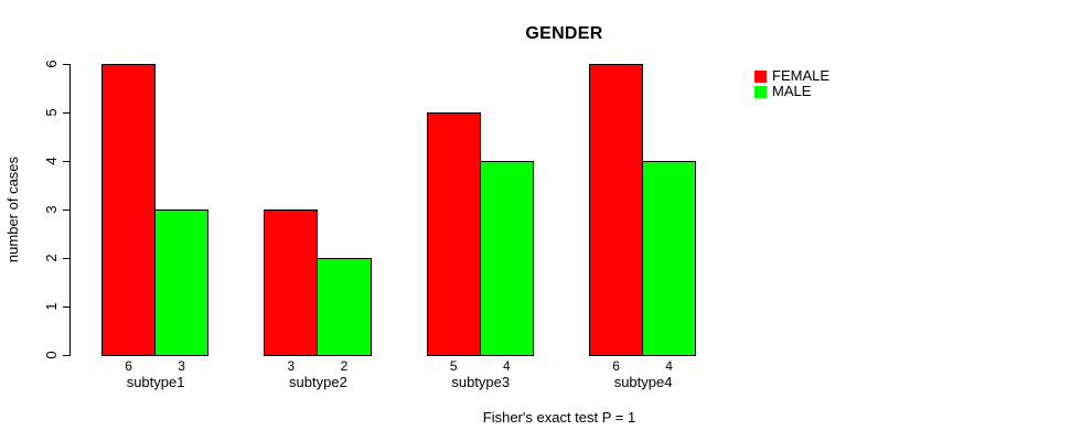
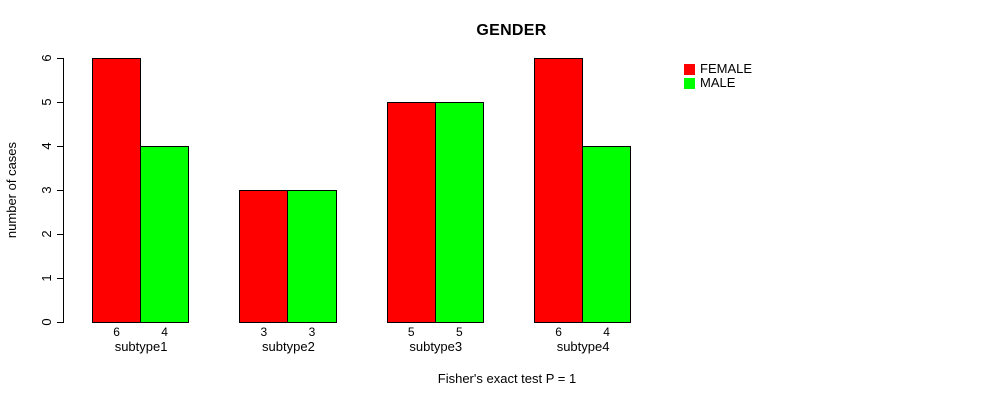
MALE/subtype1: 3 -> 4
MALE/subtype2: 2 -> 3
MALE/subtype3: 4 -> 5
